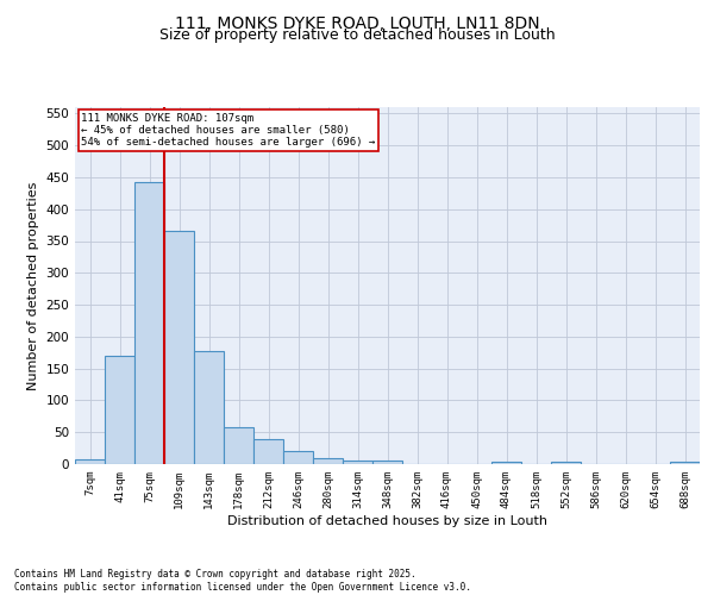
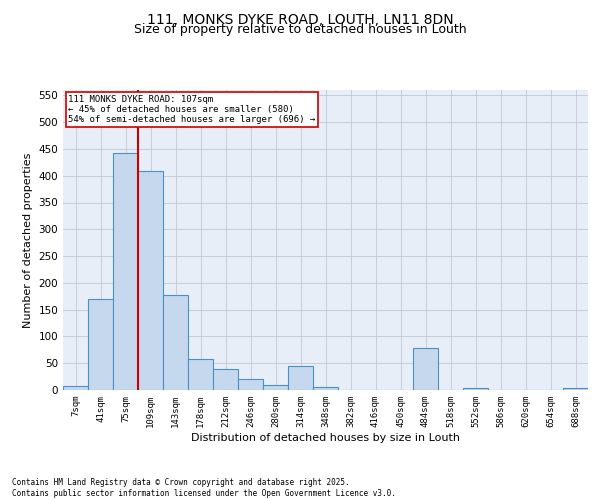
109sqm: 365 -> 408
314sqm: 5 -> 44
484sqm: 3 -> 78
